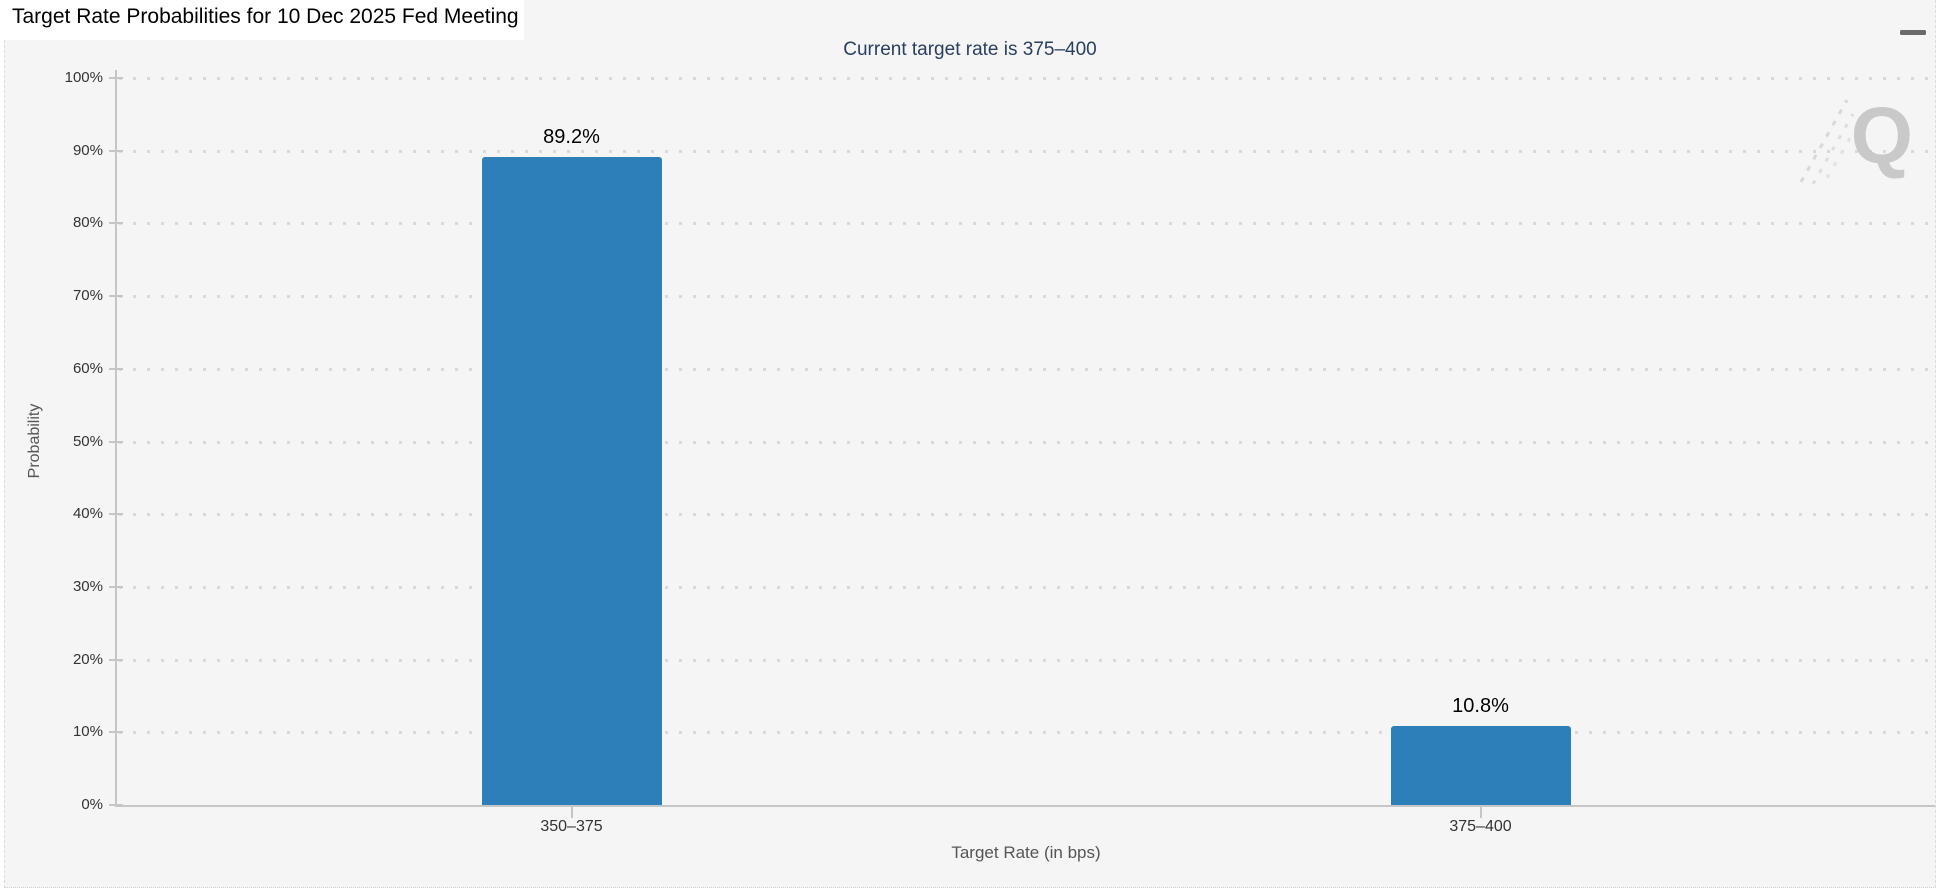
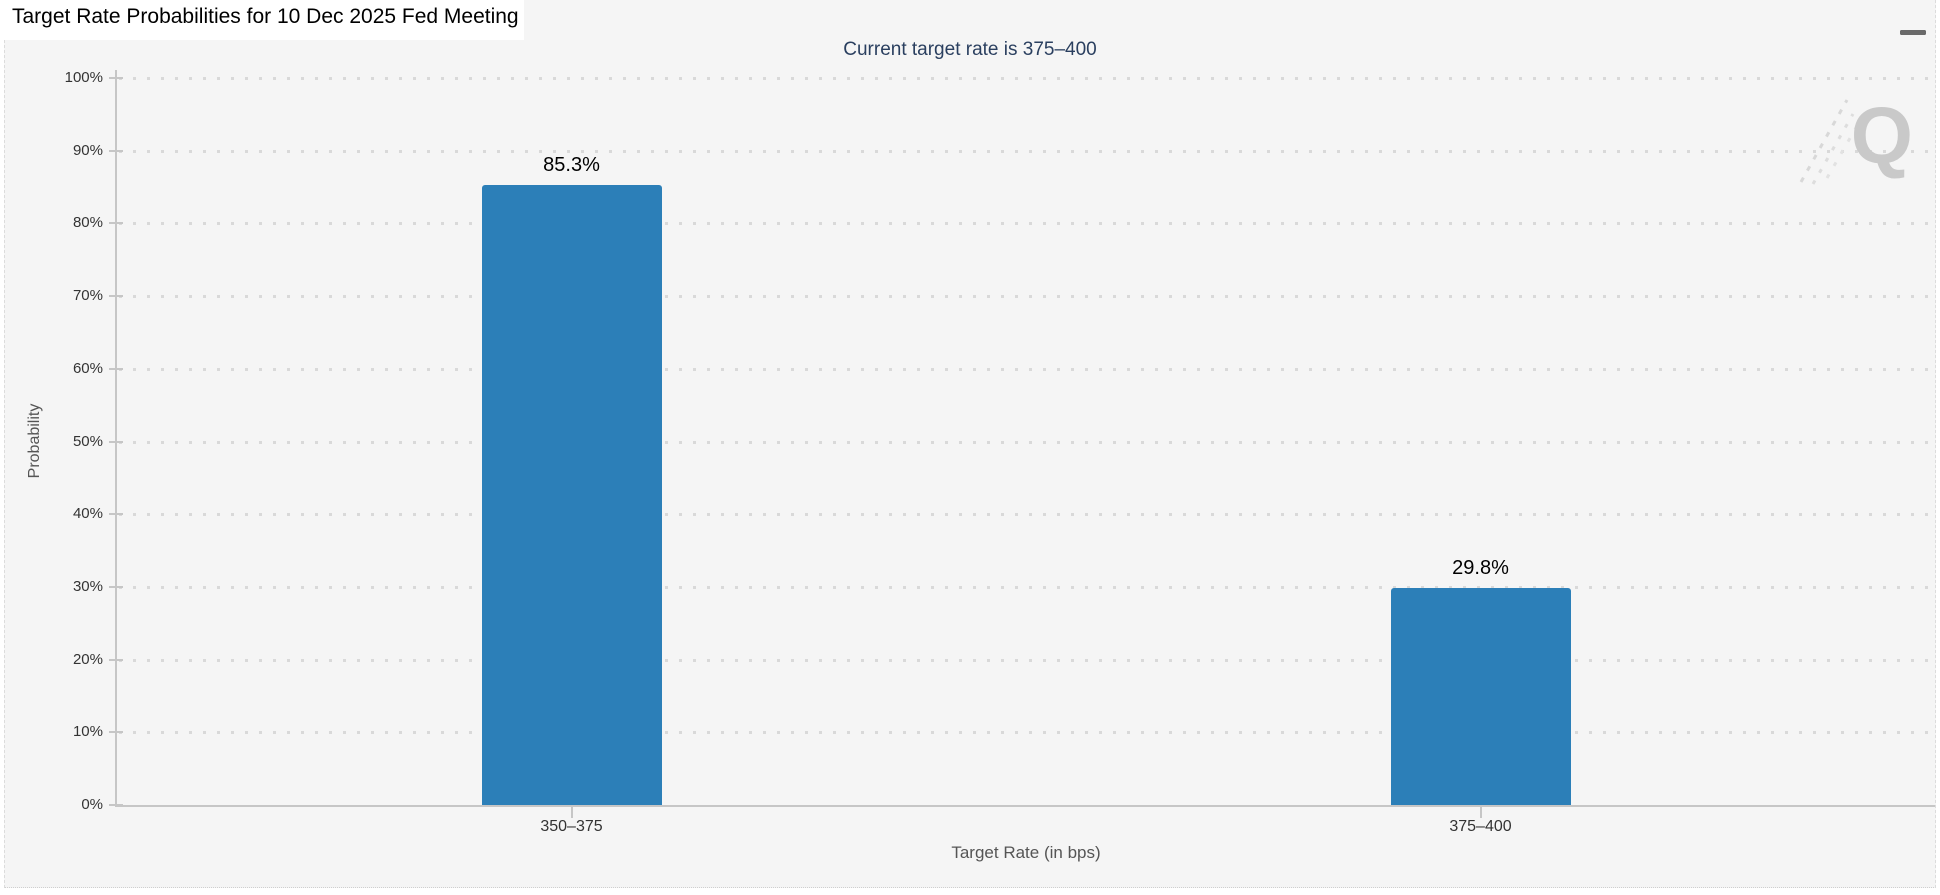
350–375: 89.2% -> 85.3%
375–400: 10.8% -> 29.8%
